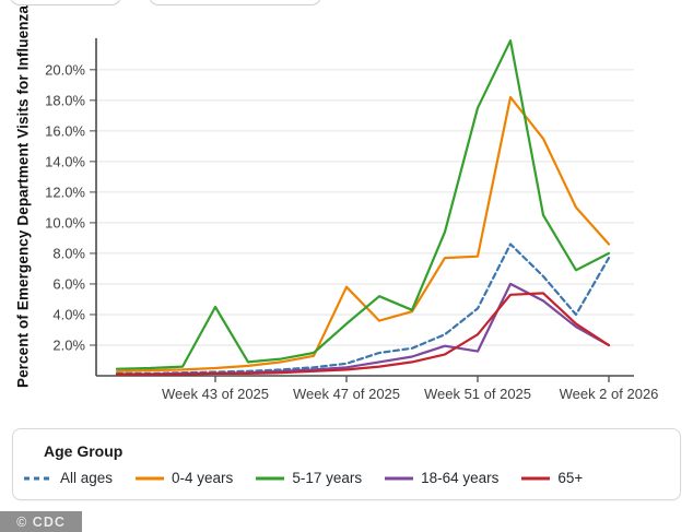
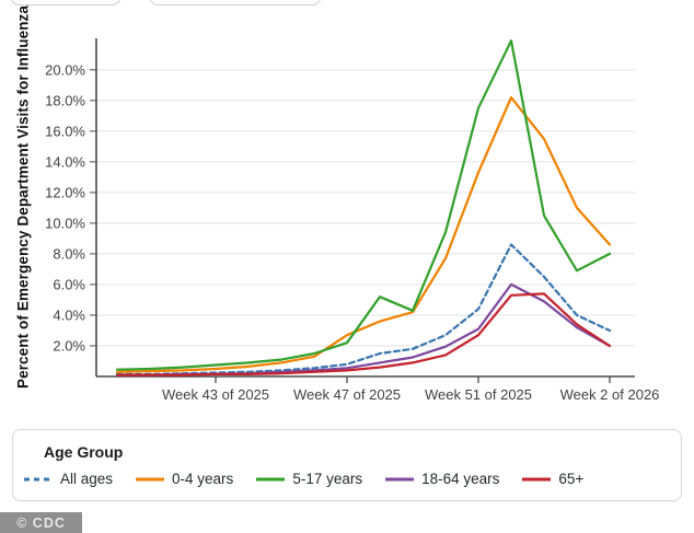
5-17 years/Week 43 of 2025: 4.5% -> 0.8%
0-4 years/Week 47 of 2025: 5.8% -> 2.7%
5-17 years/Week 47 of 2025: 3.4% -> 2.2%
0-4 years/Week 51 of 2025: 7.8% -> 13.3%
18-64 years/Week 51 of 2025: 1.6% -> 3.1%
All ages/Week 2 of 2026: 7.7% -> 3.0%
